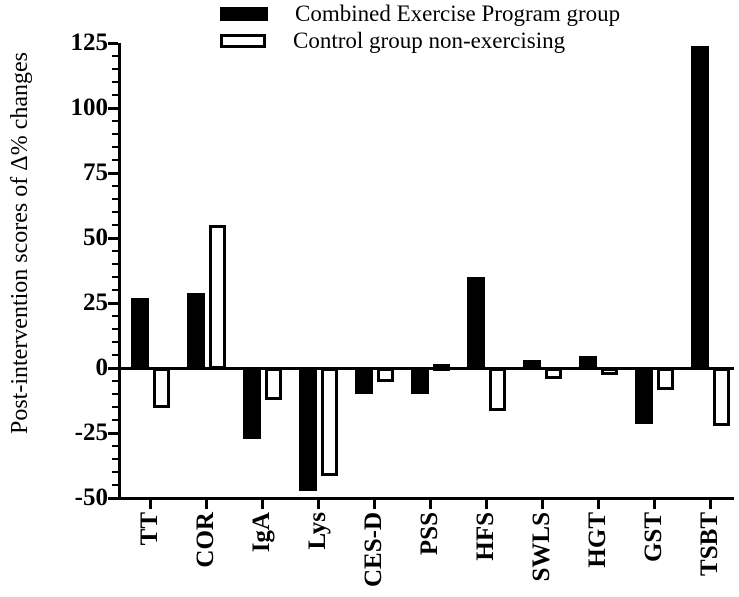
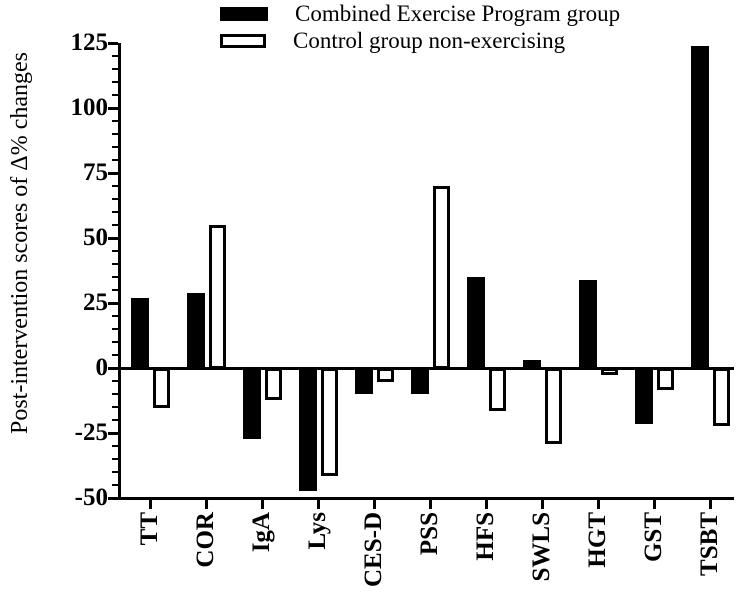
Control group non-exercising/PSS: 2 -> 70
Control group non-exercising/SWLS: -4 -> -29
Combined Exercise Program group/HGT: 4 -> 34
